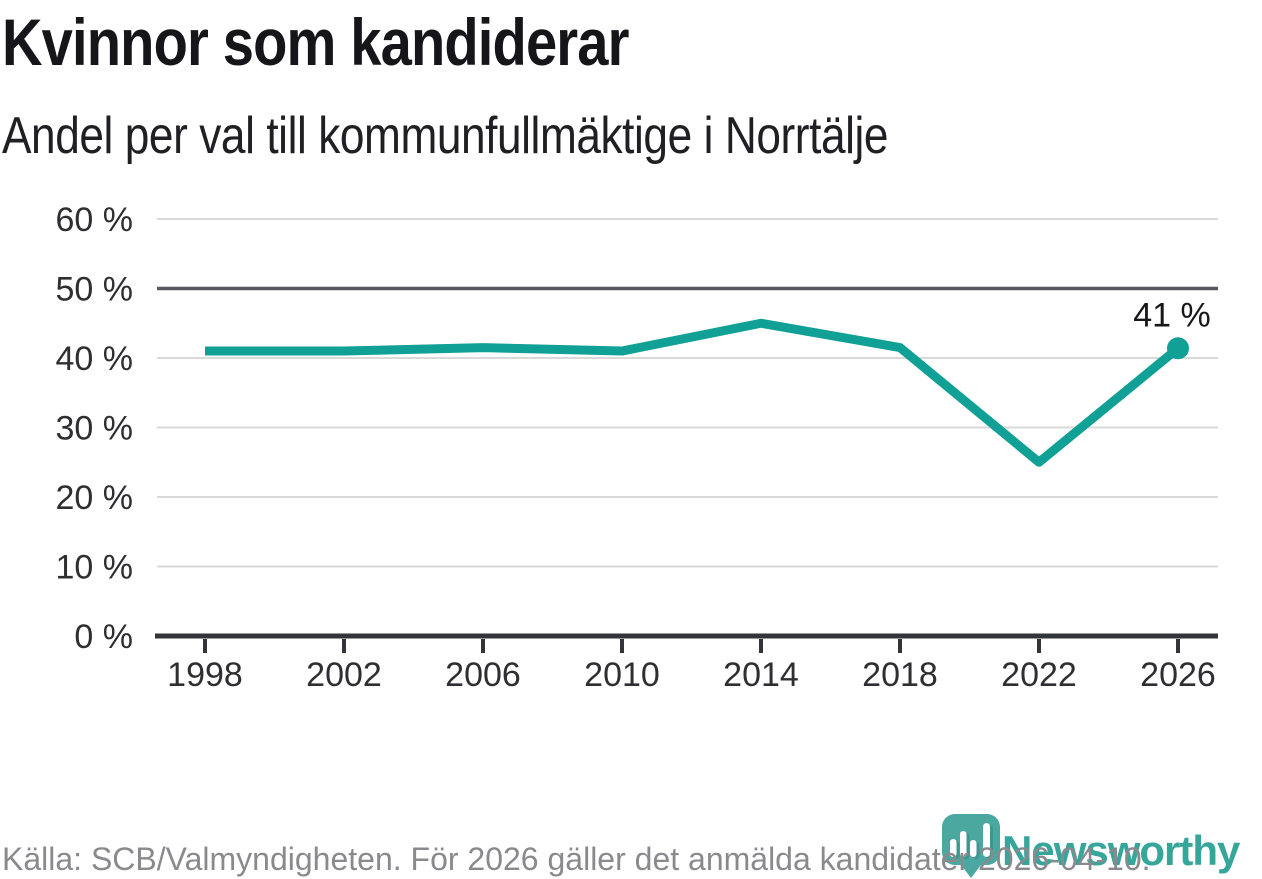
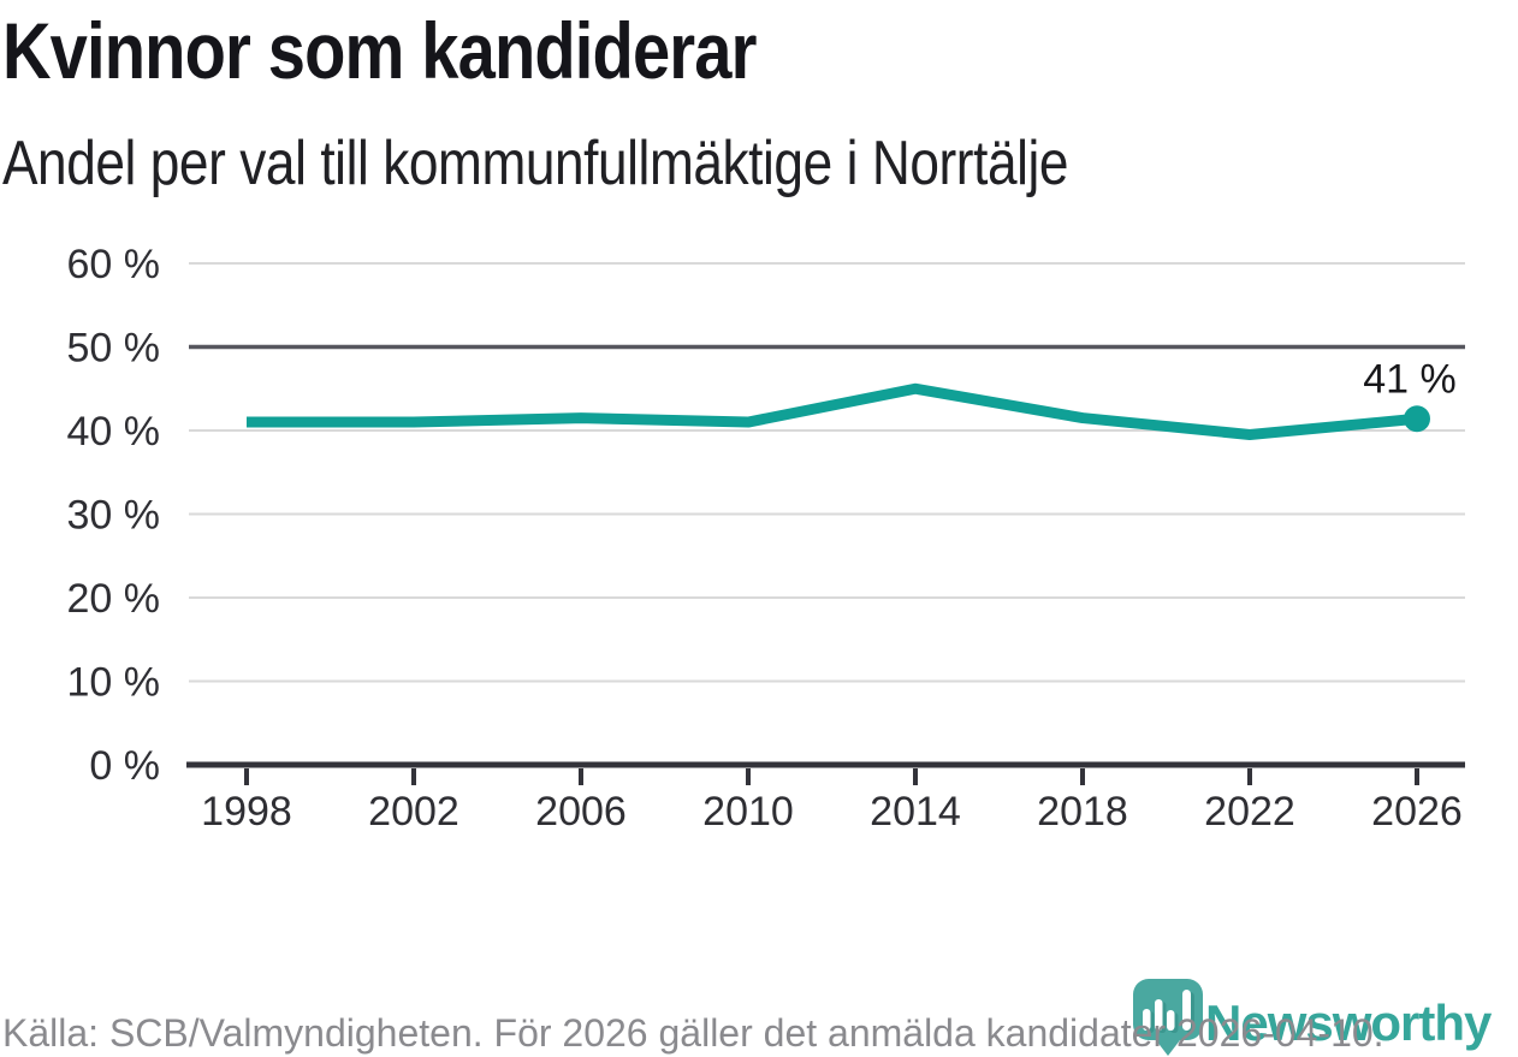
2022: 25% -> 40%
